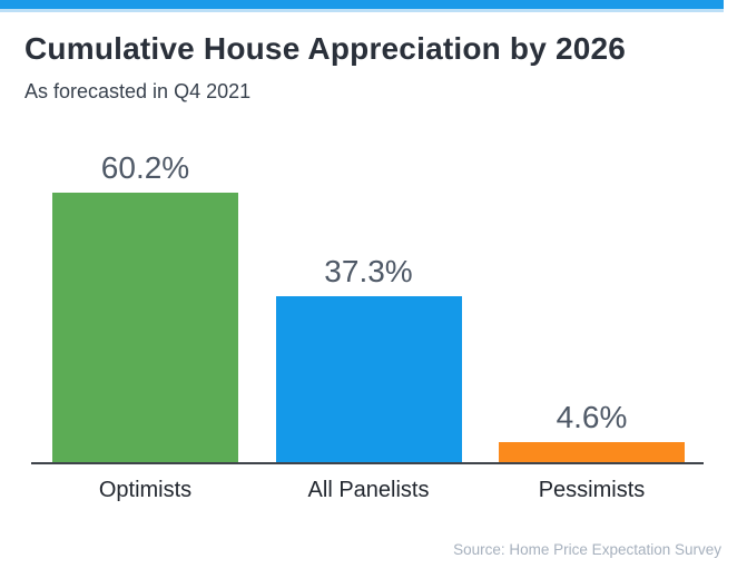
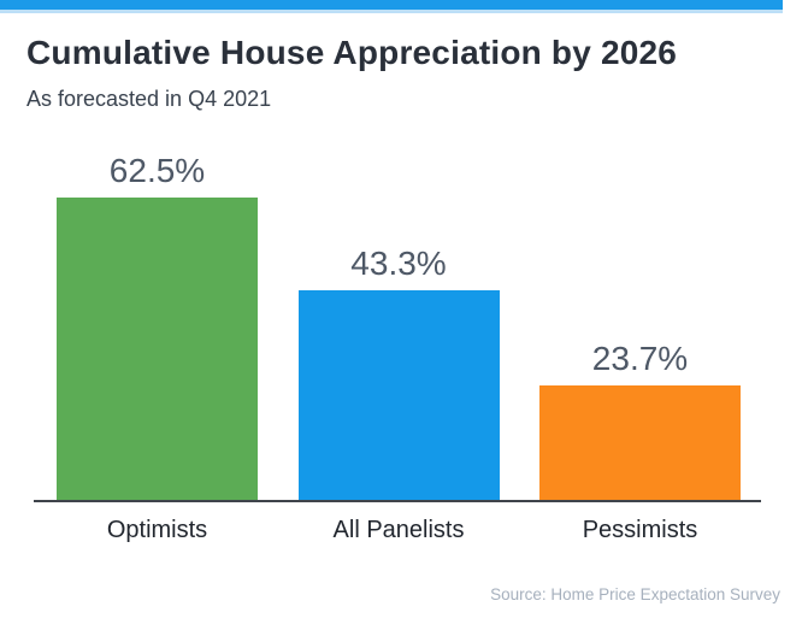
Optimists: 60.2% -> 62.5%
All Panelists: 37.3% -> 43.3%
Pessimists: 4.6% -> 23.7%
